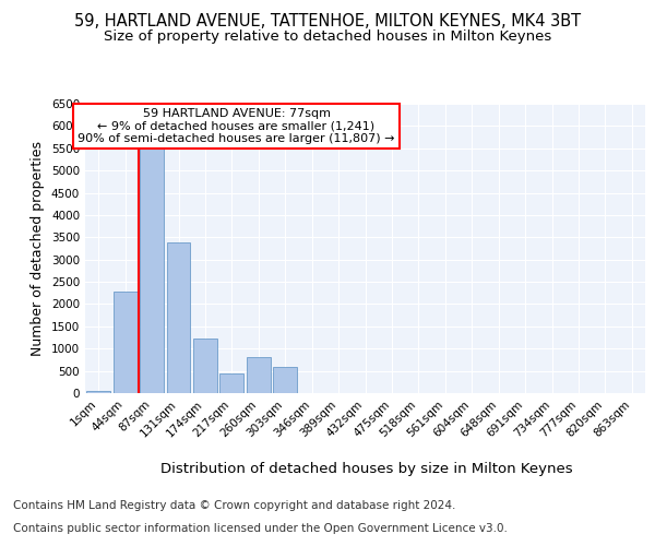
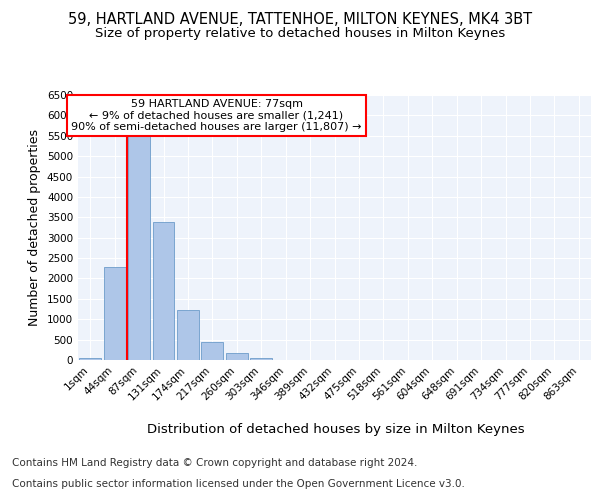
260sqm: 800 -> 160
303sqm: 600 -> 50
